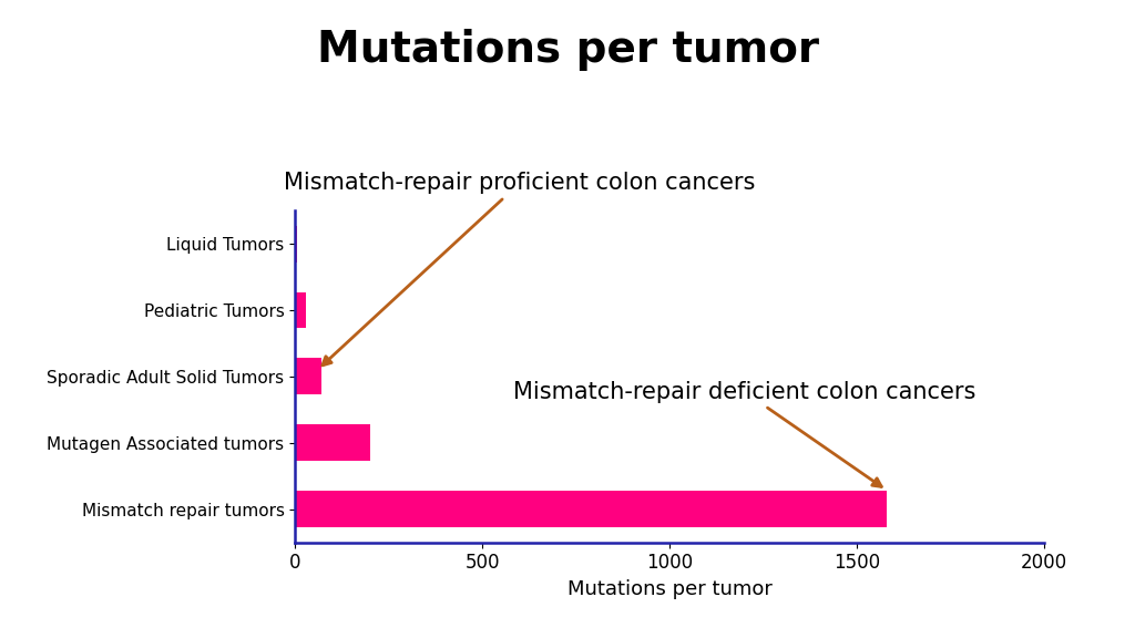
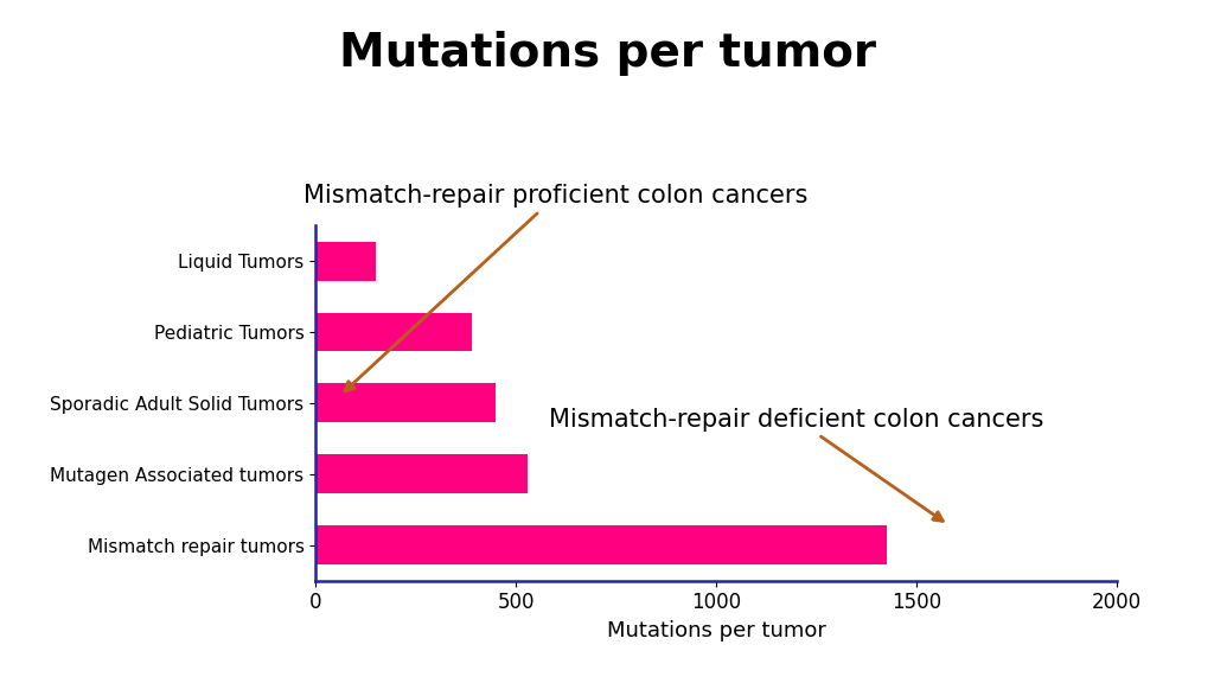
Liquid Tumors: 5 -> 150
Pediatric Tumors: 30 -> 390
Sporadic Adult Solid Tumors: 70 -> 450
Mutagen Associated tumors: 200 -> 530
Mismatch repair tumors: 1580 -> 1425
